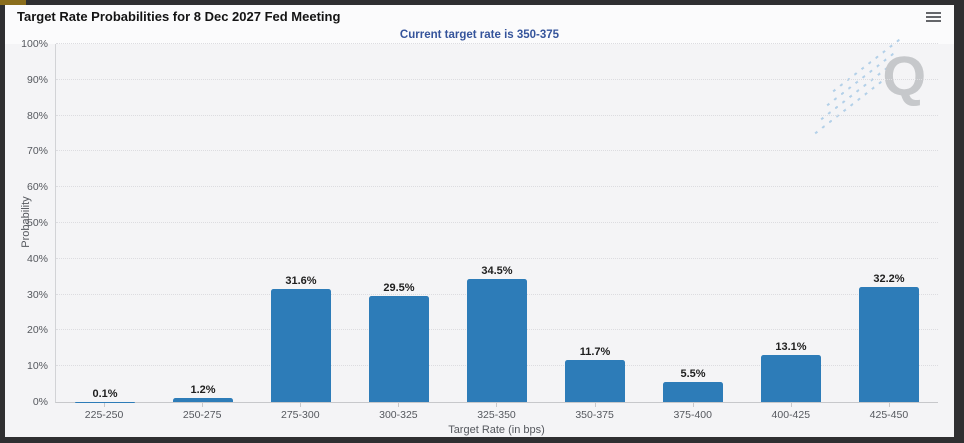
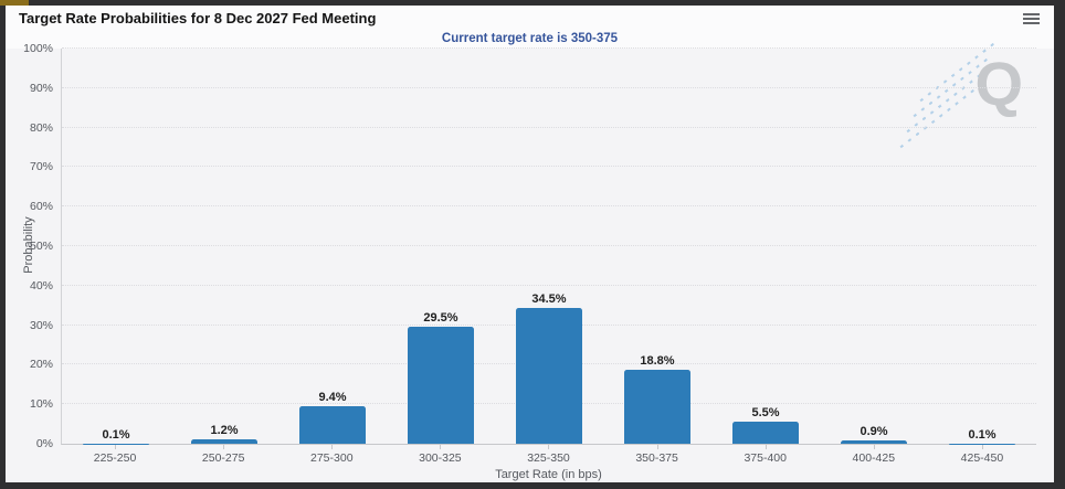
275-300: 31.6% -> 9.4%
350-375: 11.7% -> 18.8%
400-425: 13.1% -> 0.9%
425-450: 32.2% -> 0.1%
